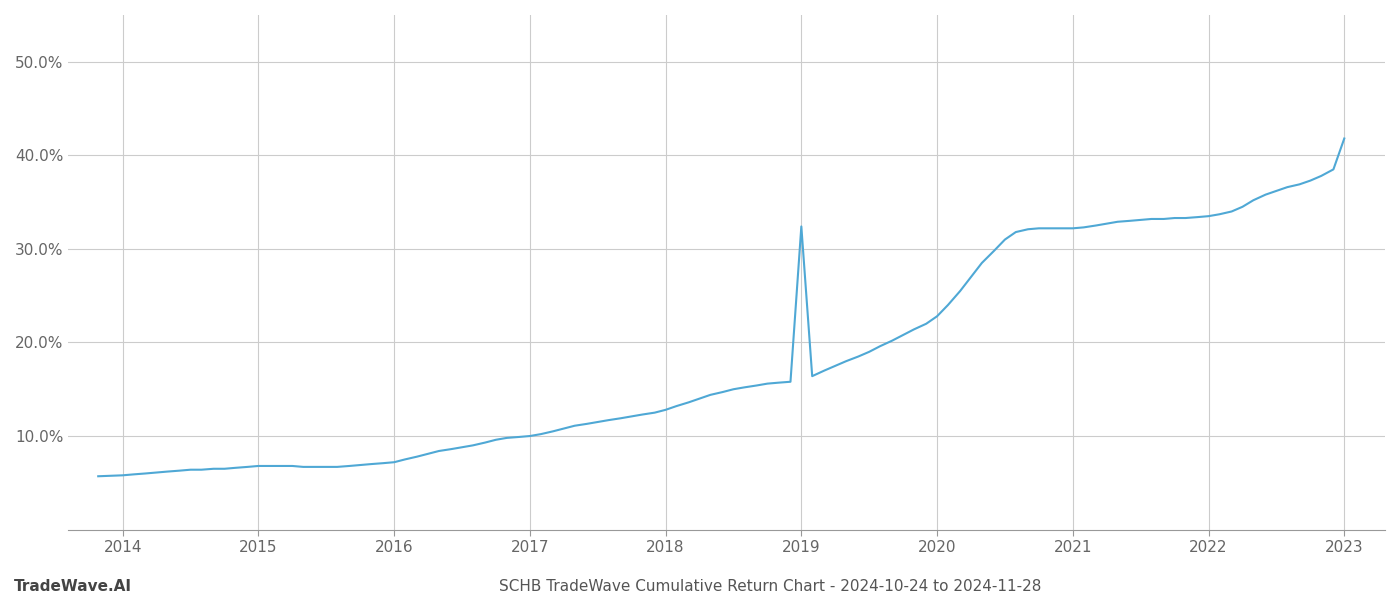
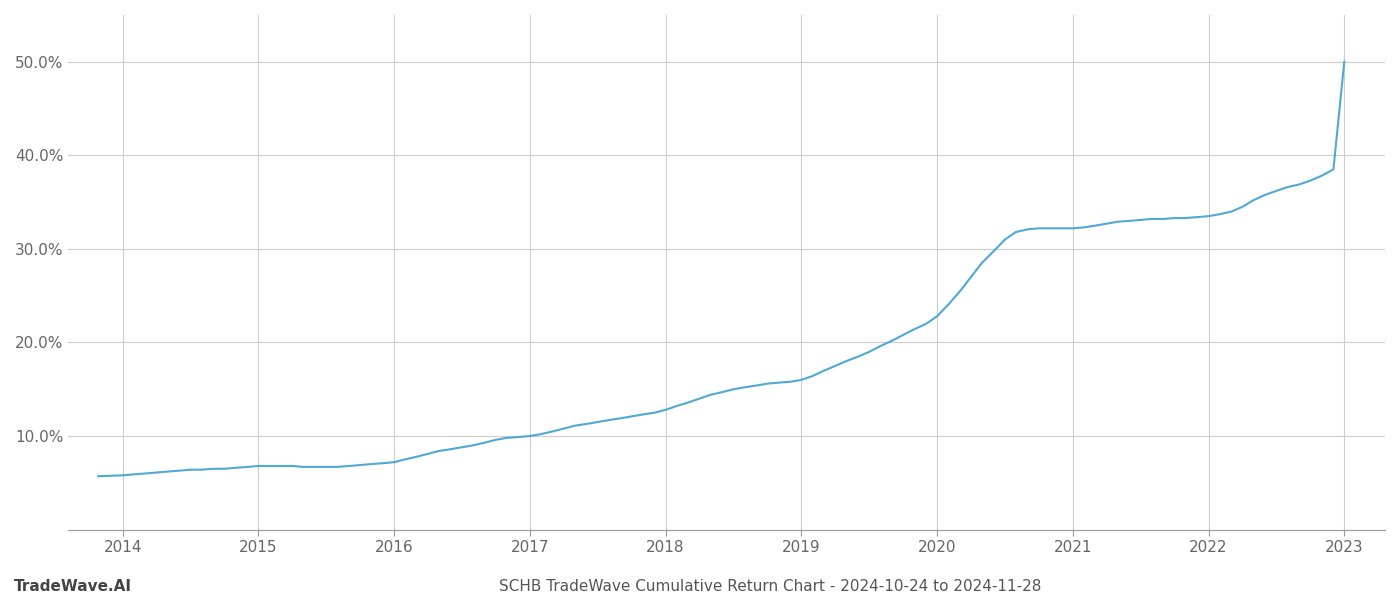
2019: 32.4% -> 16.0%
2023: 41.8% -> 50.0%
